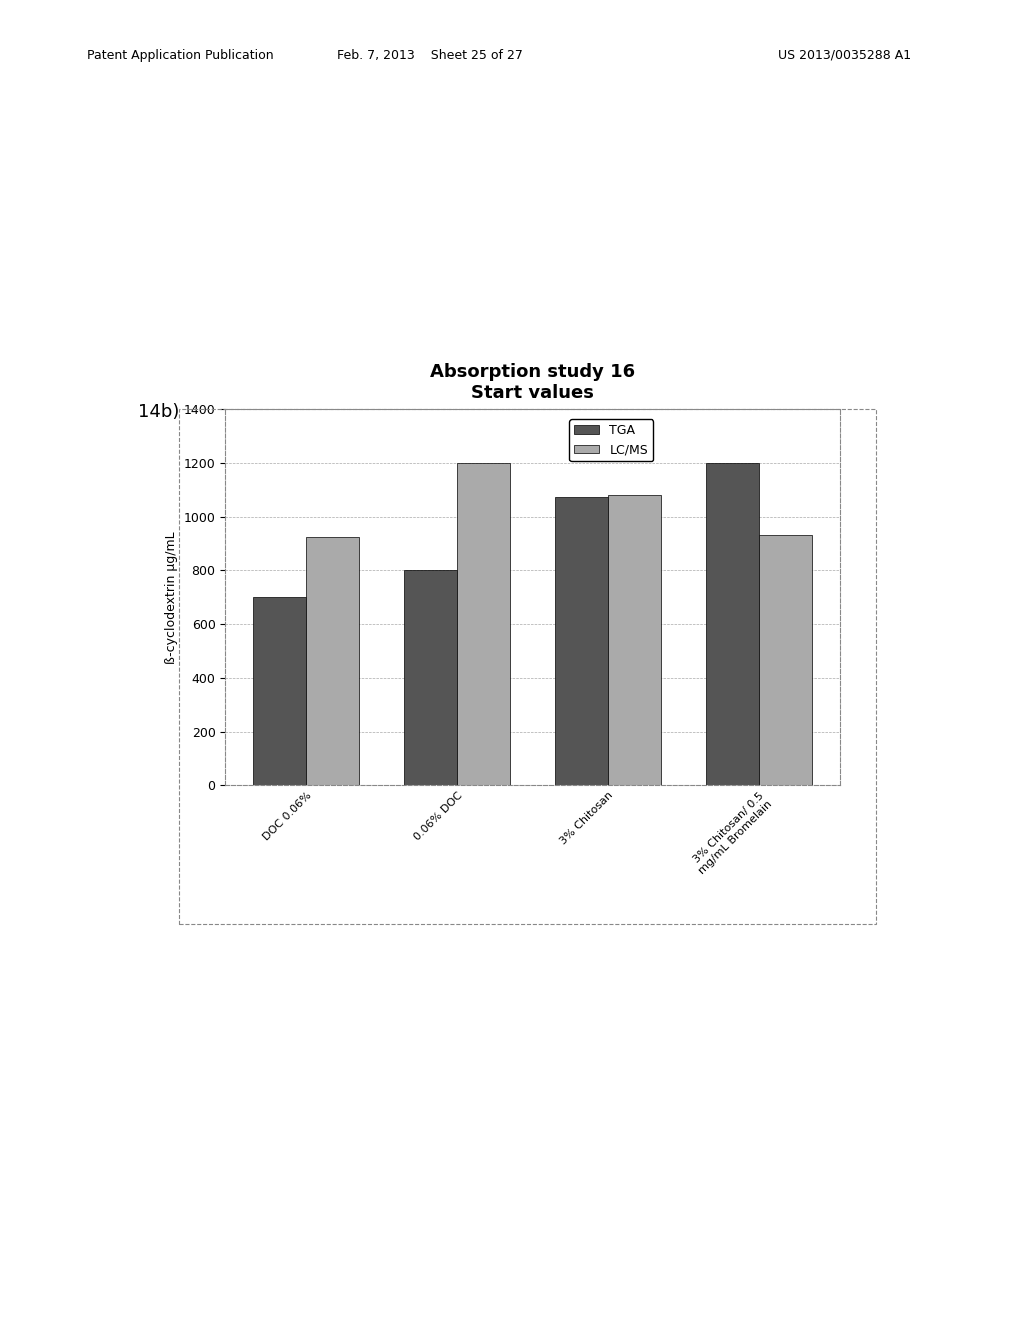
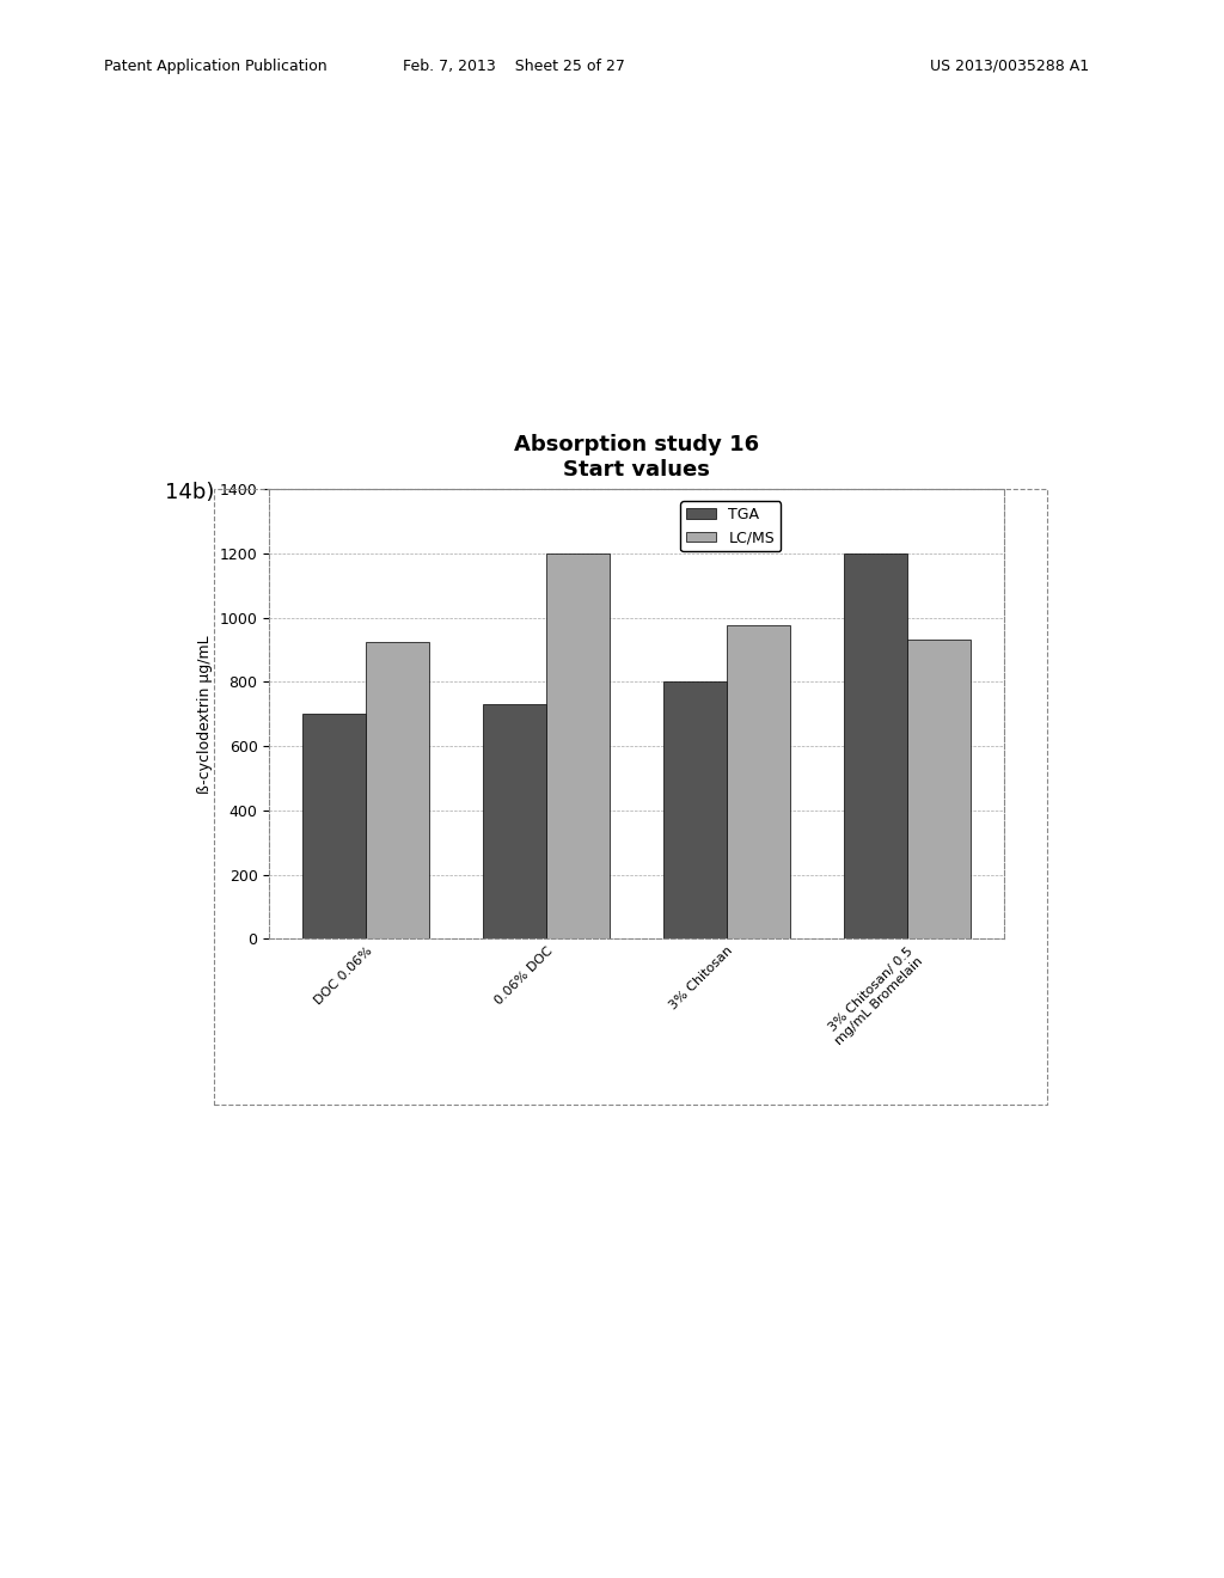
TGA/0.06% DOC: 800 -> 730
TGA/3% Chitosan: 1075 -> 800
LC/MS/3% Chitosan: 1080 -> 975
